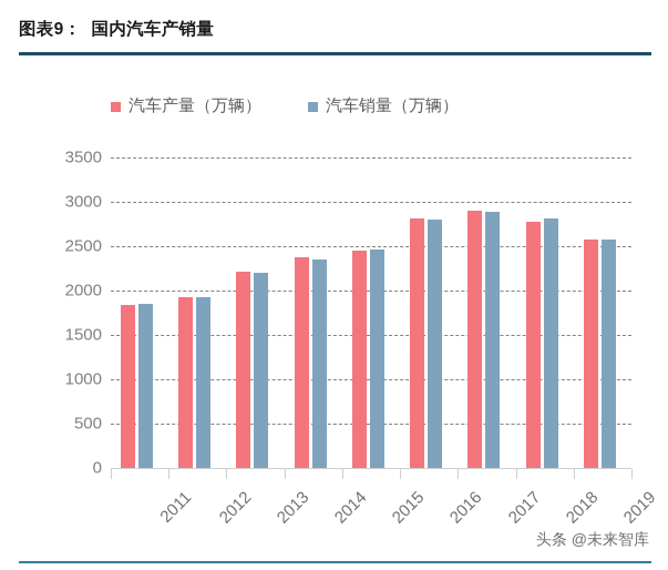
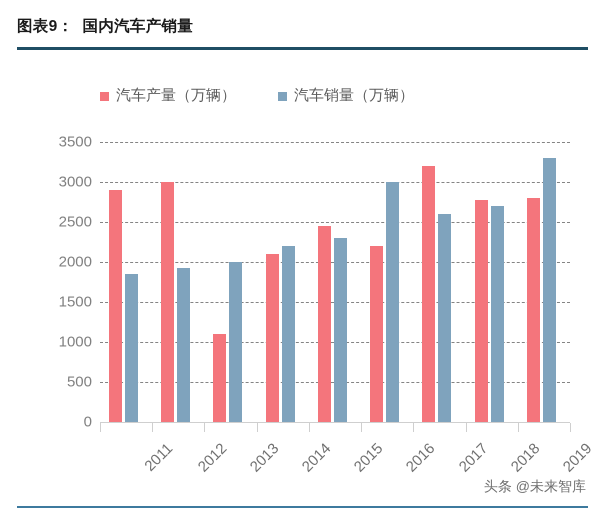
汽车产量（万辆）/2011: 1800 -> 2900
汽车产量（万辆）/2012: 1900 -> 3000
汽车产量（万辆）/2013: 2200 -> 1100
汽车销量（万辆）/2013: 2200 -> 2000
汽车产量（万辆）/2014: 2400 -> 2100
汽车销量（万辆）/2014: 2300 -> 2200
汽车销量（万辆）/2015: 2500 -> 2300
汽车产量（万辆）/2016: 2800 -> 2200
汽车销量（万辆）/2016: 2800 -> 3000
汽车产量（万辆）/2017: 2900 -> 3200
汽车销量（万辆）/2017: 2900 -> 2600
汽车销量（万辆）/2018: 2800 -> 2700
汽车产量（万辆）/2019: 2600 -> 2800
汽车销量（万辆）/2019: 2600 -> 3300
